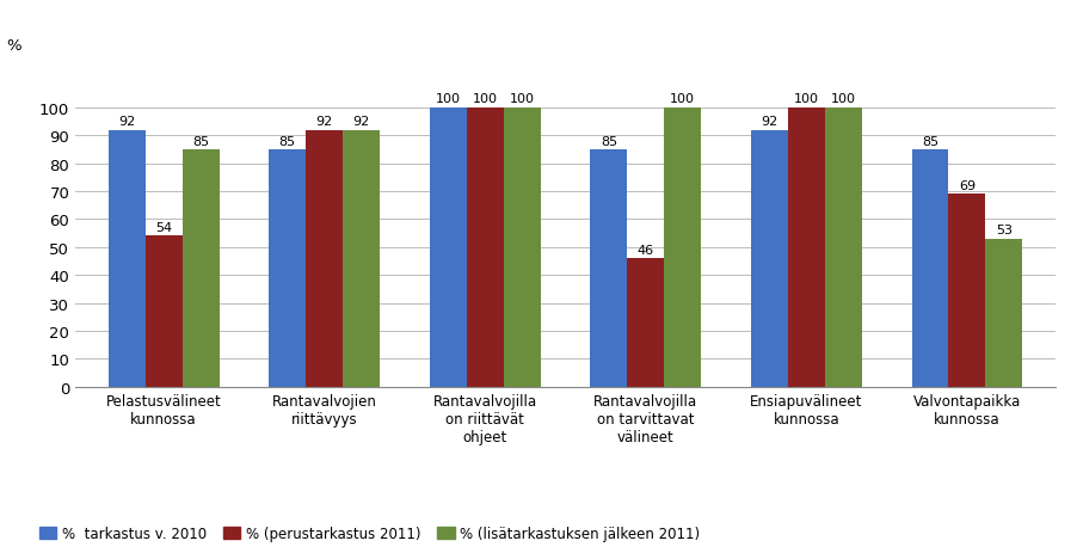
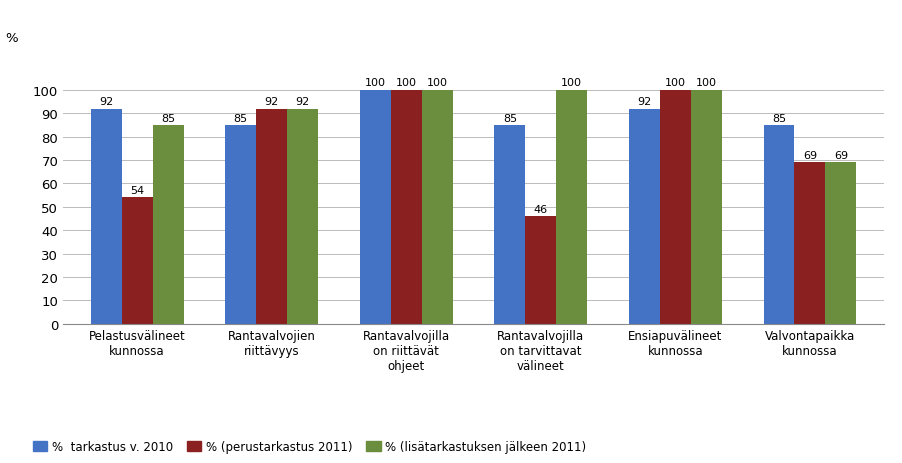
% (lisätarkastuksen jälkeen 2011)/Valvontapaikka kunnossa: 53 -> 69
